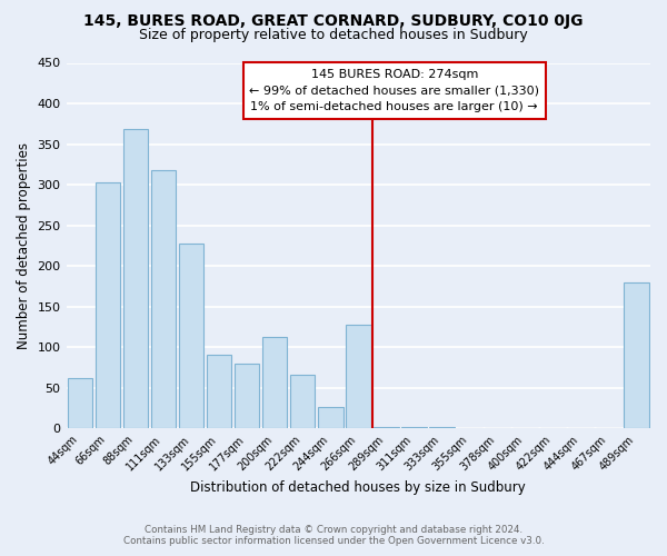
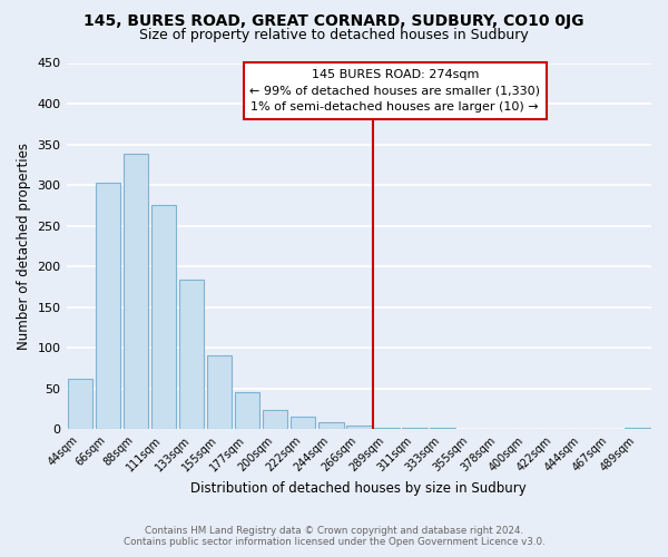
88sqm: 368 -> 338
111sqm: 318 -> 275
133sqm: 228 -> 184
177sqm: 80 -> 45
200sqm: 112 -> 24
222sqm: 66 -> 15
244sqm: 26 -> 8
266sqm: 128 -> 5
489sqm: 180 -> 2
